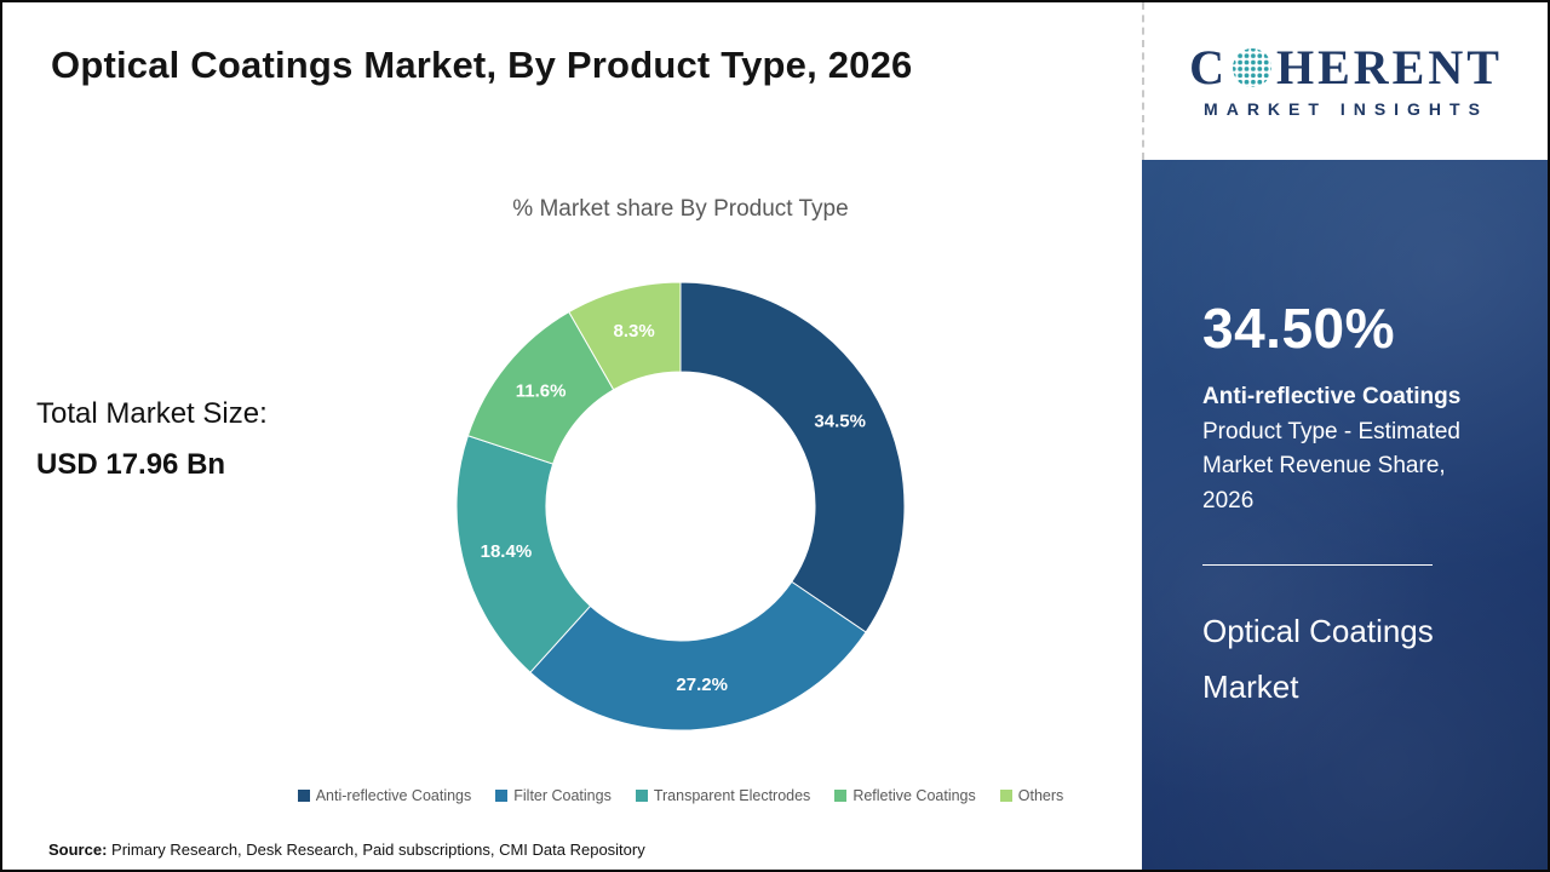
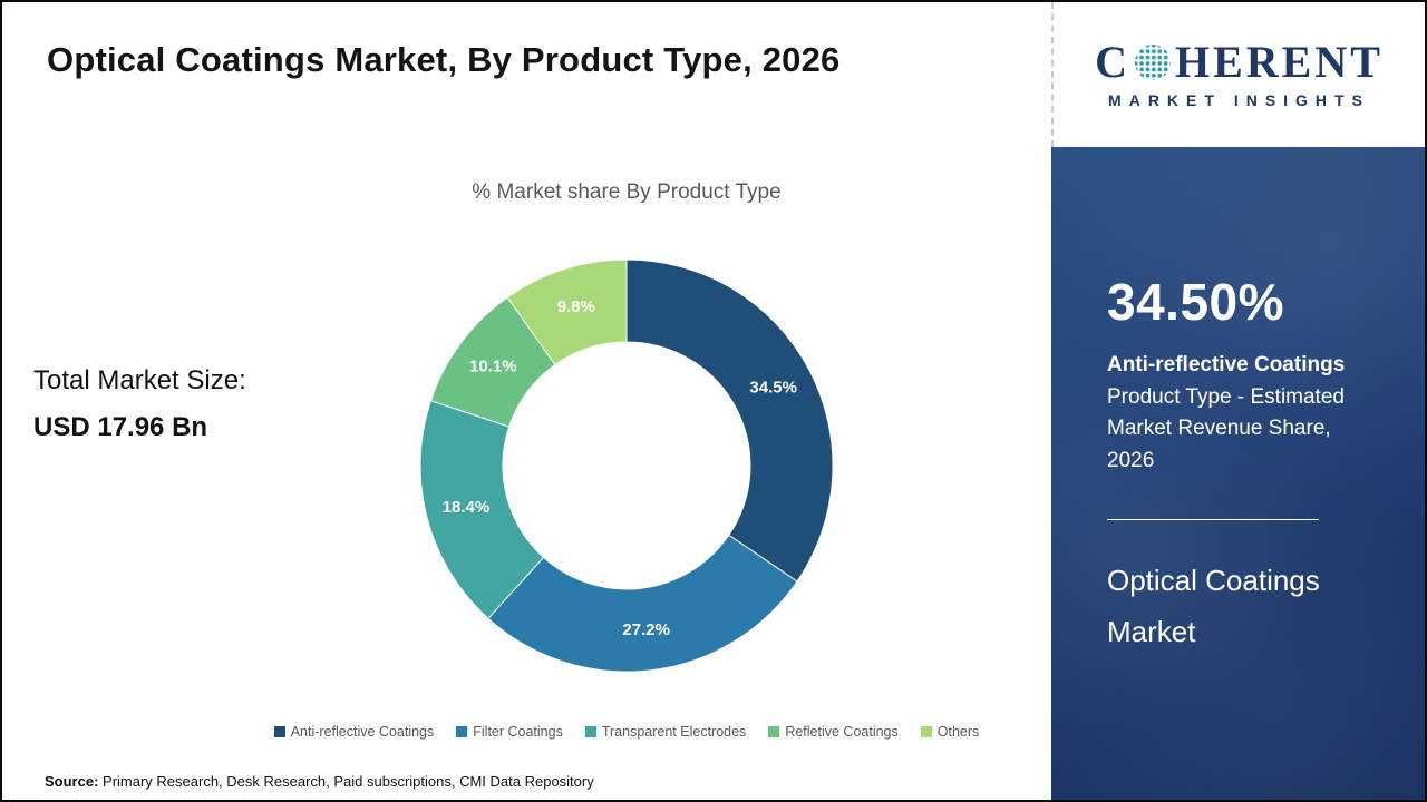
Refletive Coatings: 11.6% -> 10.1%
Others: 8.3% -> 9.8%
